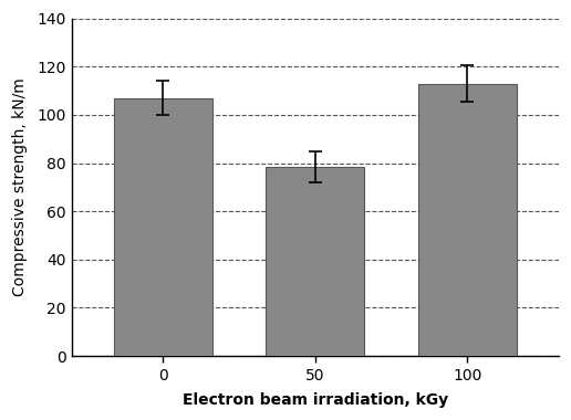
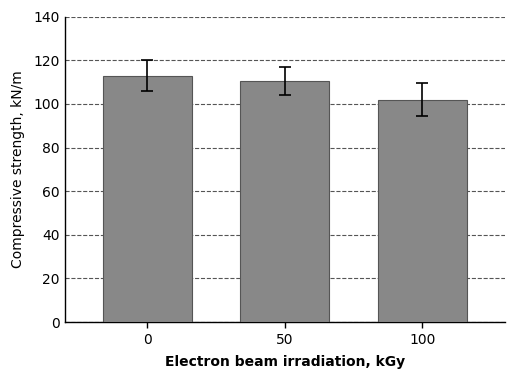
0: 107.0 -> 113.0
50: 78.5 -> 110.5
100: 113.0 -> 102.0
